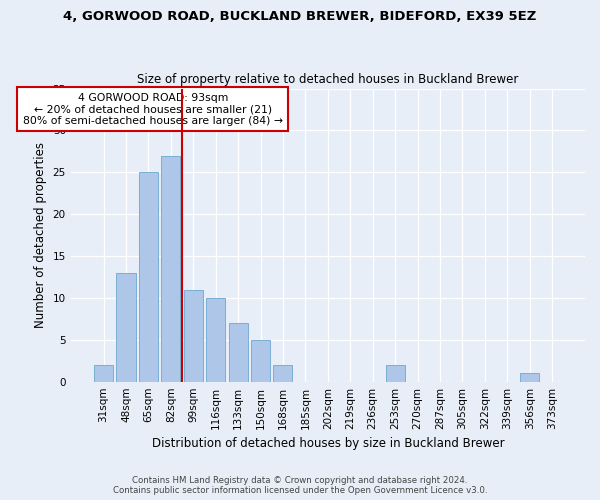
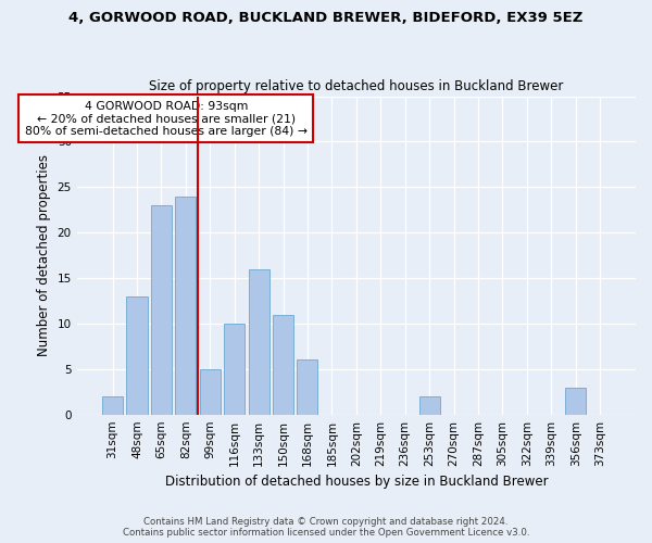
65sqm: 25 -> 23
82sqm: 27 -> 24
99sqm: 11 -> 5
133sqm: 7 -> 16
150sqm: 5 -> 11
168sqm: 2 -> 6
356sqm: 1 -> 3
